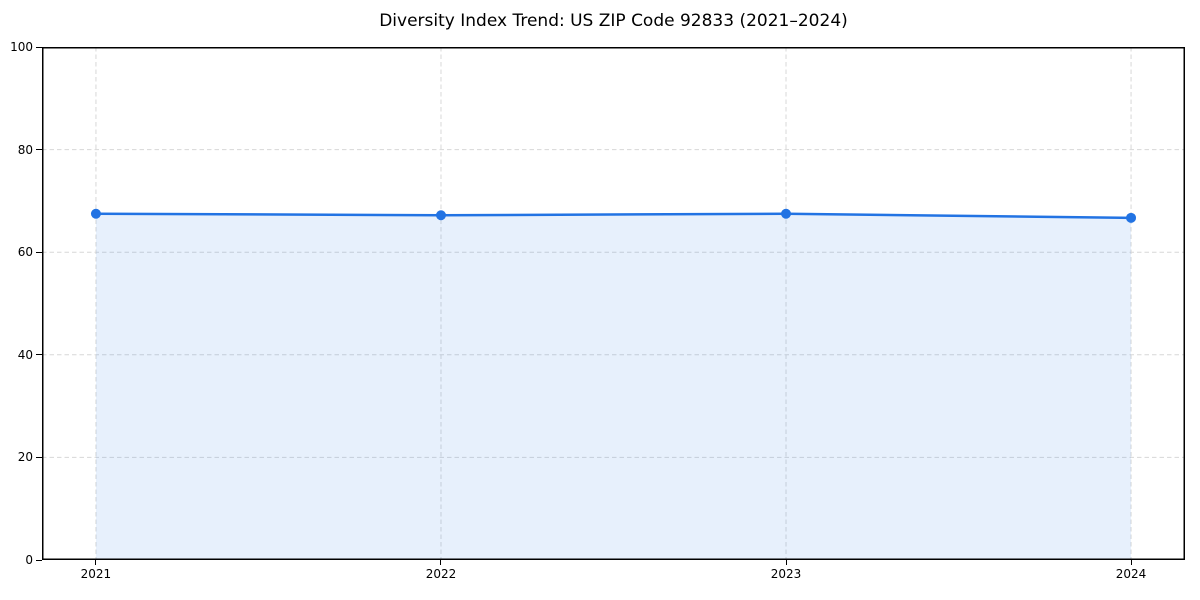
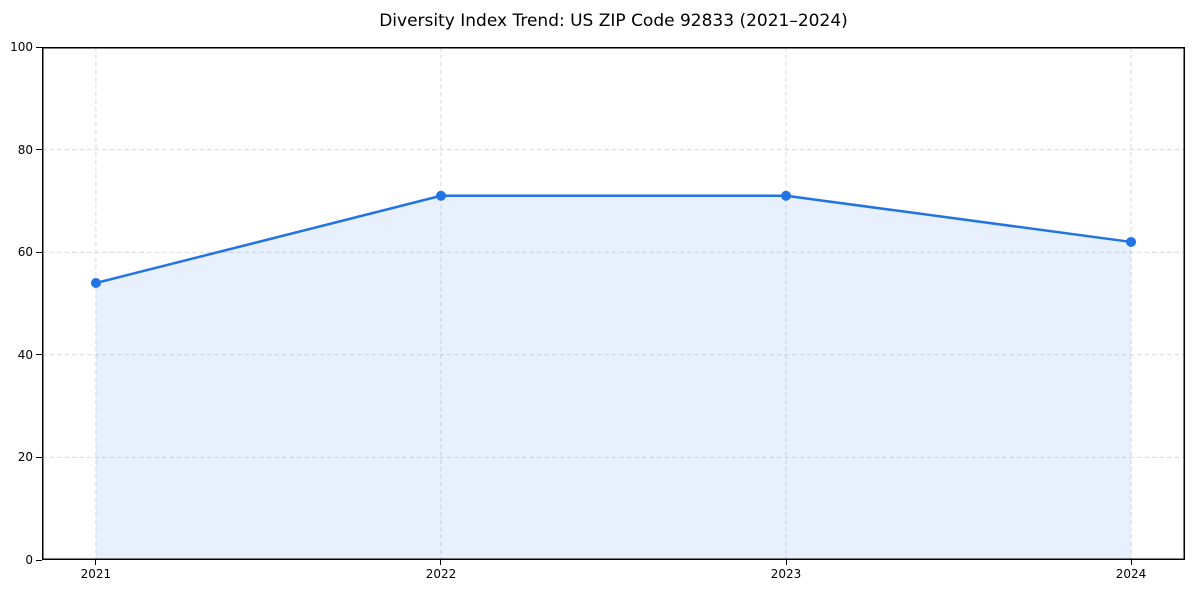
2021: 68 -> 54
2022: 67 -> 71
2023: 68 -> 71
2024: 67 -> 62
